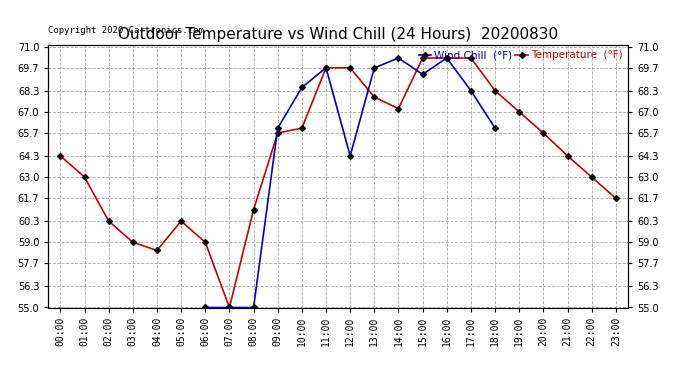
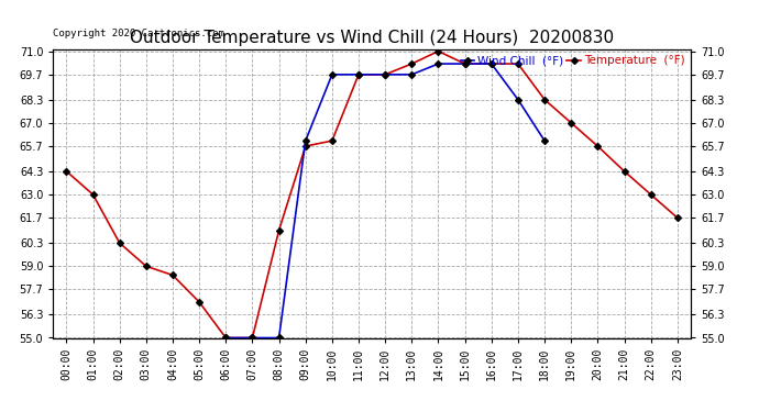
Temperature (°F)/05:00: 60.3 -> 57.0
Temperature (°F)/06:00: 59.0 -> 55.0
Wind Chill (°F)/10:00: 68.5 -> 69.7
Wind Chill (°F)/12:00: 64.3 -> 69.7
Temperature (°F)/13:00: 67.9 -> 70.3
Temperature (°F)/14:00: 67.2 -> 71.0
Wind Chill (°F)/15:00: 69.3 -> 70.3
